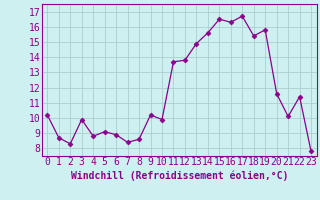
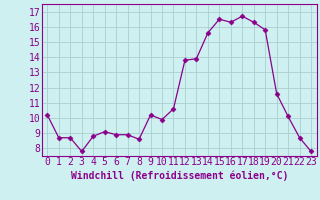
2: 8.3 -> 8.7
3: 9.9 -> 7.8
7: 8.4 -> 8.9
11: 13.7 -> 10.6
13: 14.9 -> 13.9
18: 15.4 -> 16.3
22: 11.4 -> 8.7
